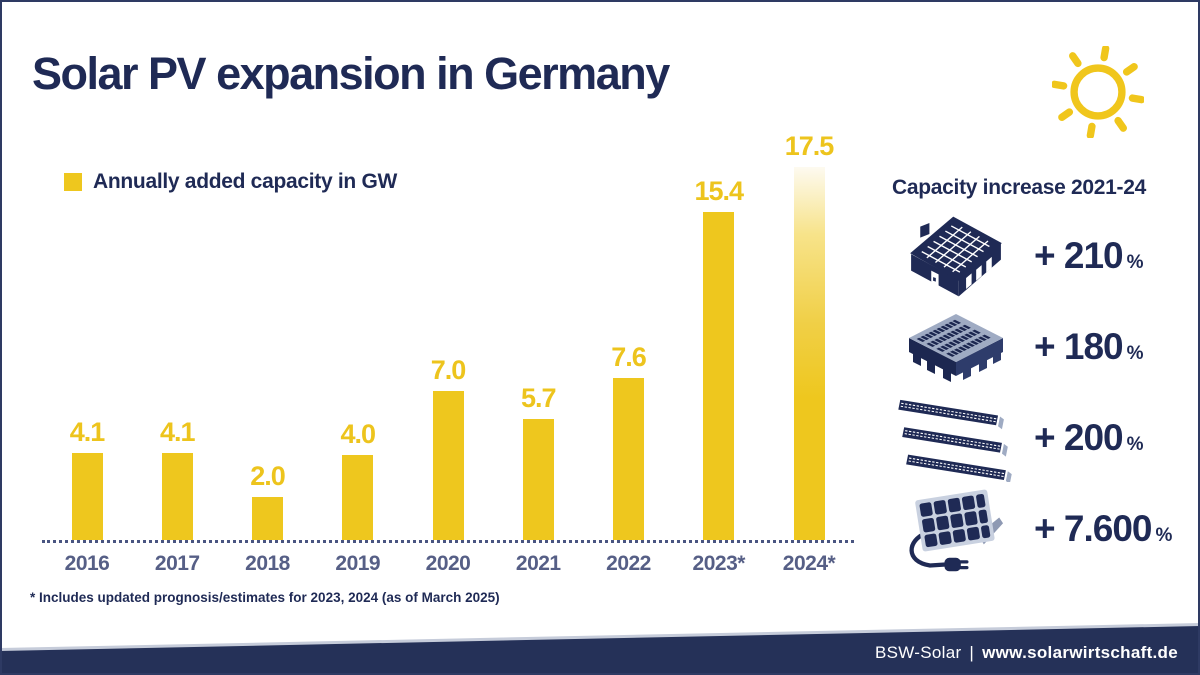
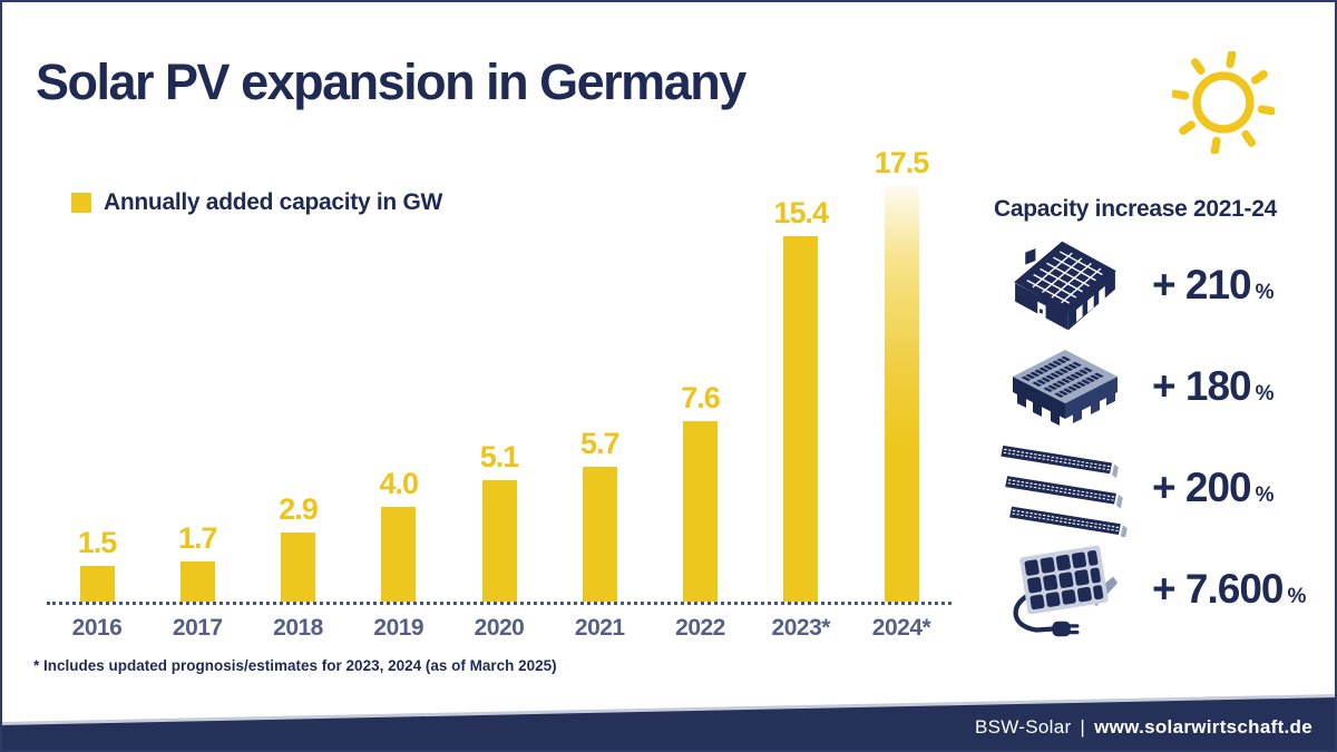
2016: 4.1 -> 1.5
2017: 4.1 -> 1.7
2018: 2.0 -> 2.9
2020: 7.0 -> 5.1
